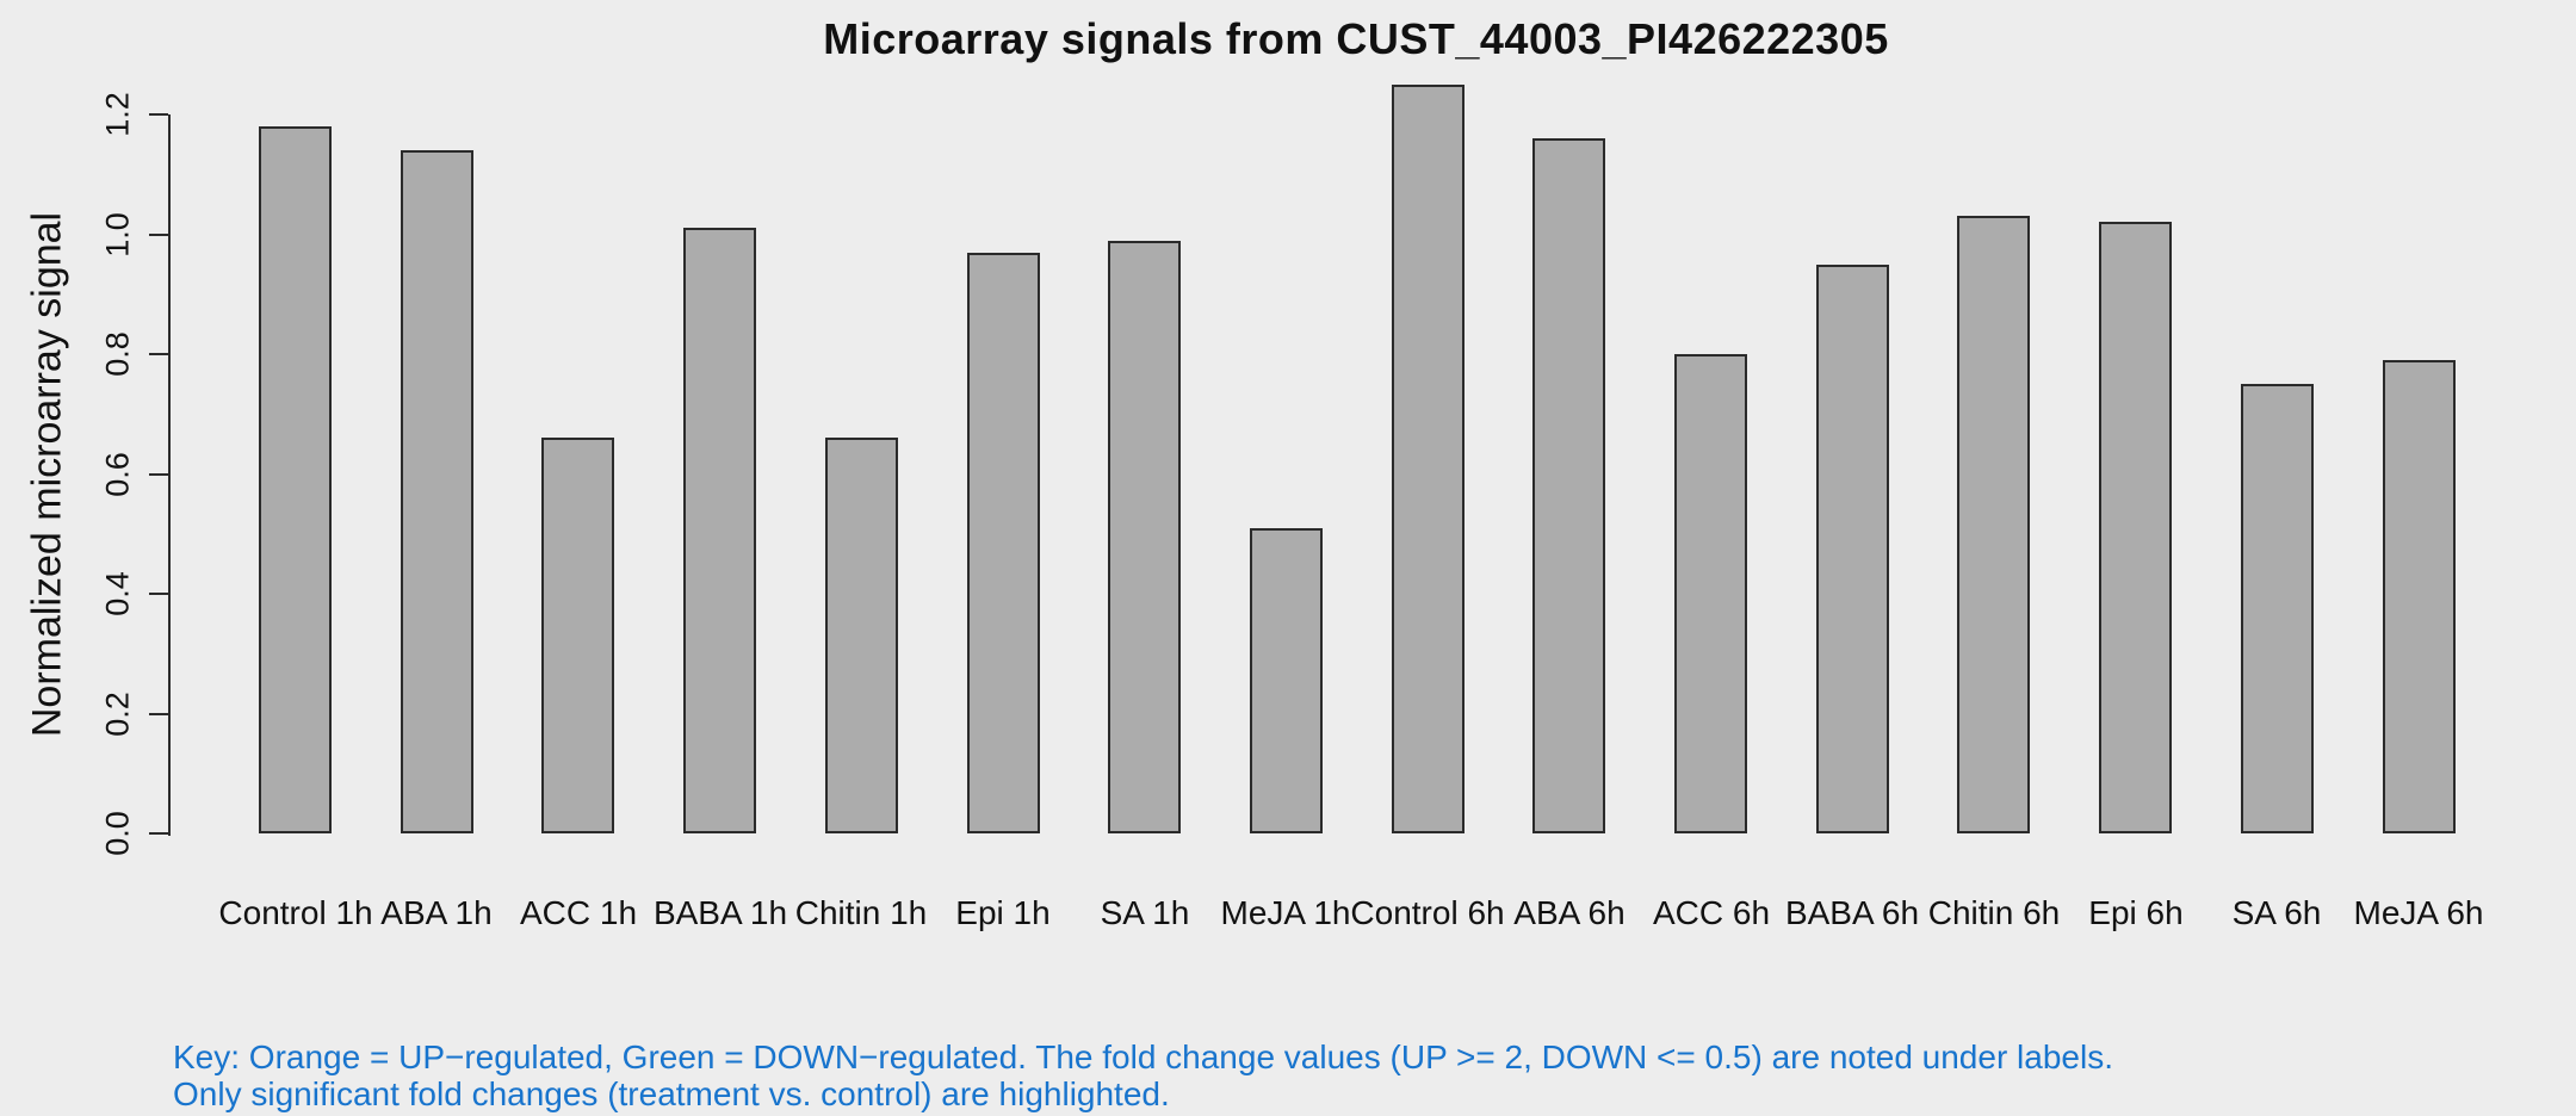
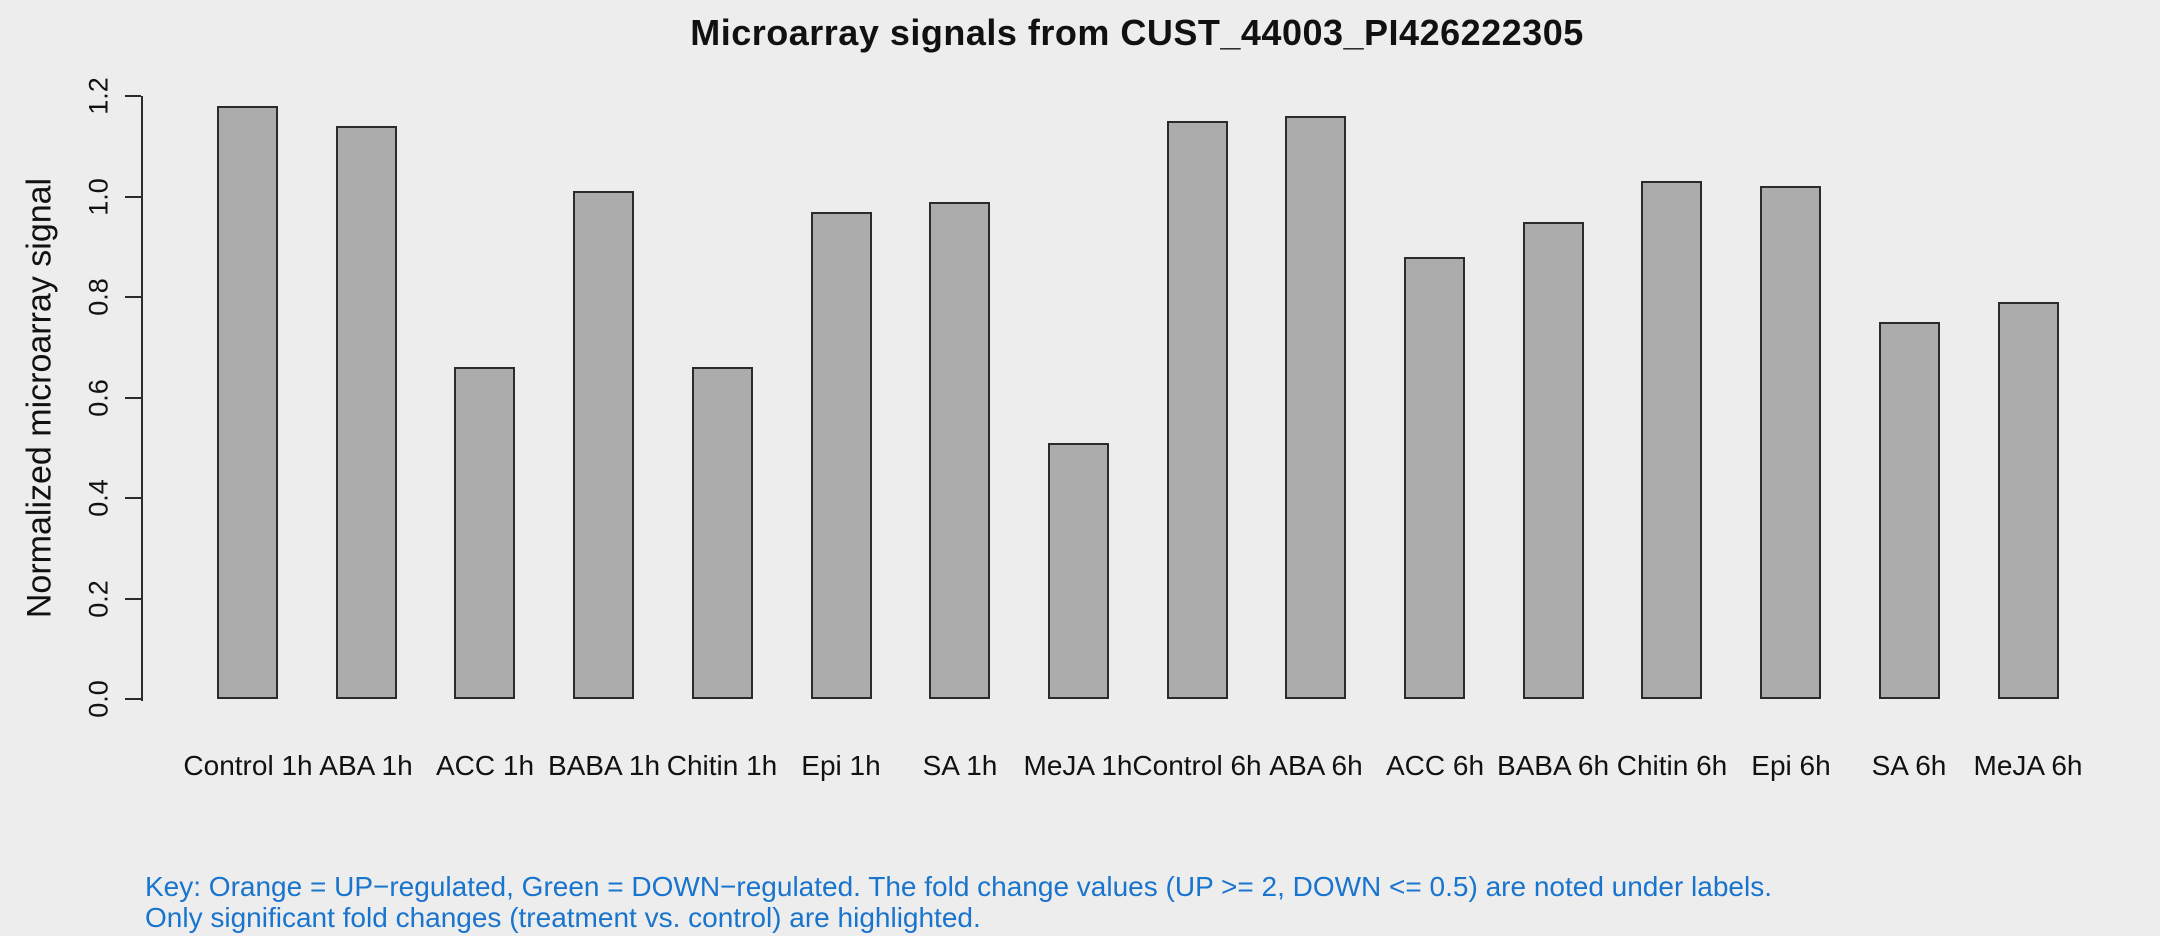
Control 6h: 1.25 -> 1.15
ACC 6h: 0.80 -> 0.88
